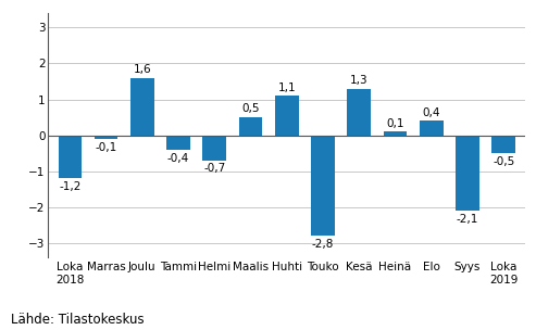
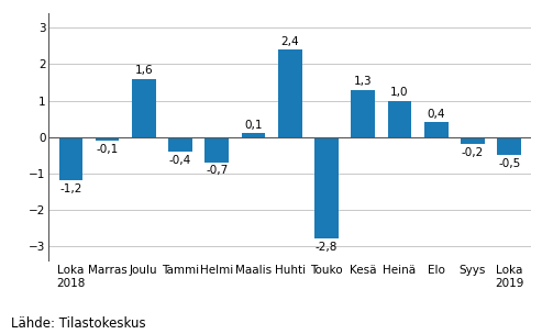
Maalis: 0,5 -> 0,1
Huhti: 1,1 -> 2,4
Heinä: 0,1 -> 1,0
Syys: -2,1 -> -0,2
